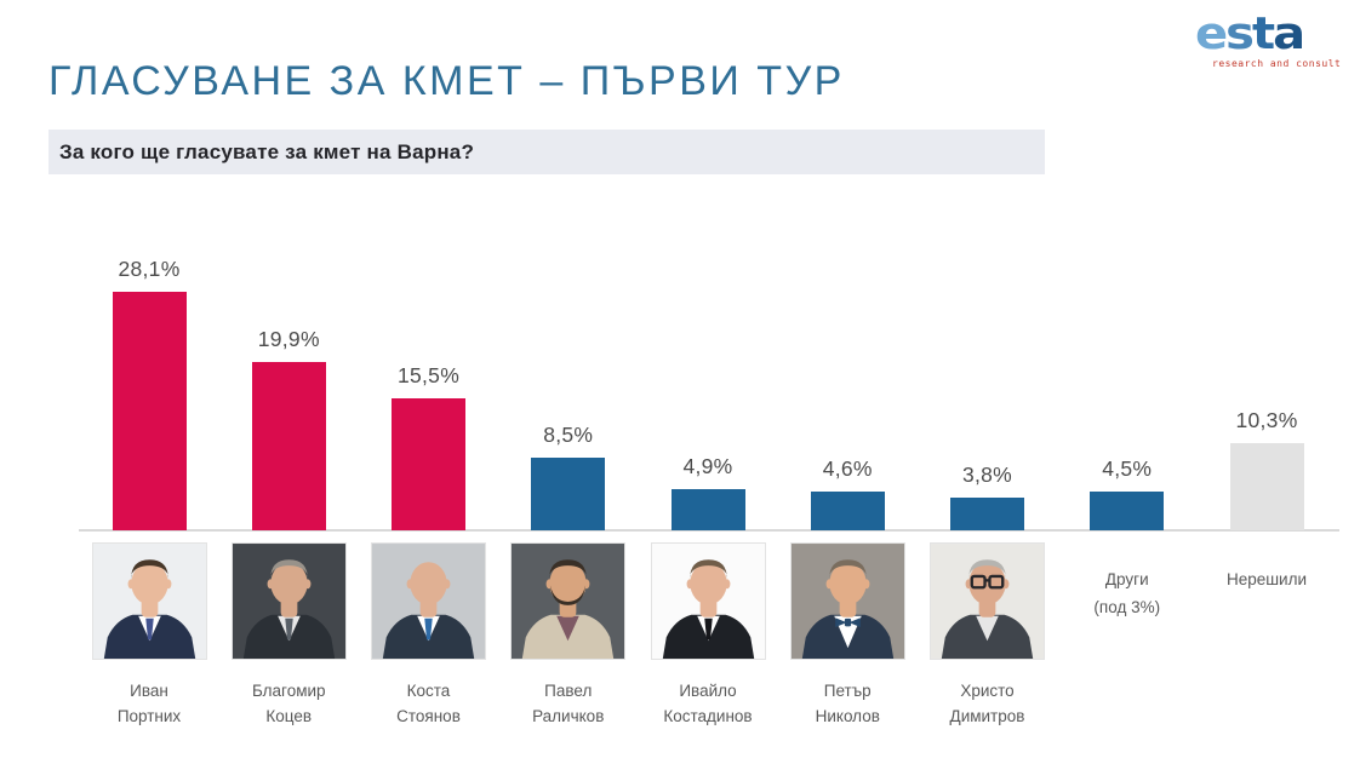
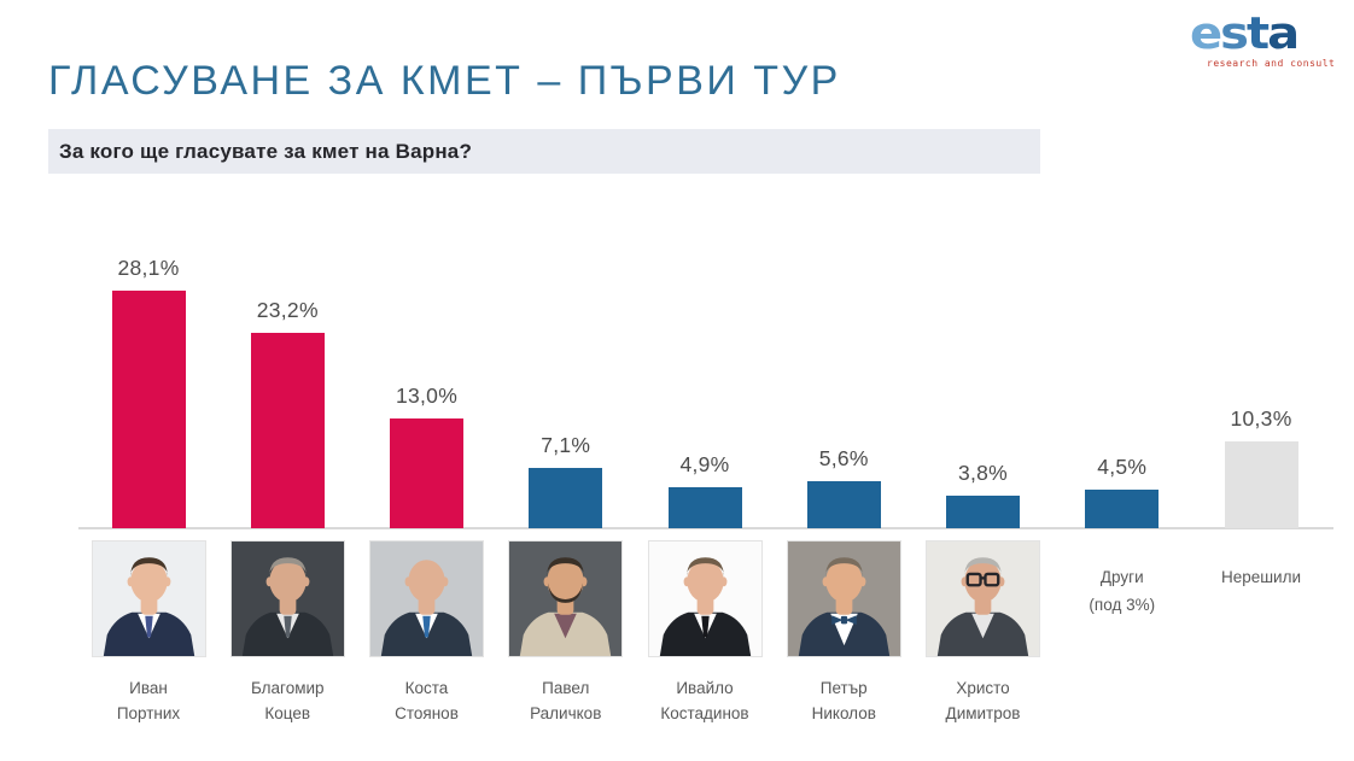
Благомир Коцев: 19,9% -> 23,2%
Коста Стоянов: 15,5% -> 13,0%
Павел Раличков: 8,5% -> 7,1%
Петър Николов: 4,6% -> 5,6%
